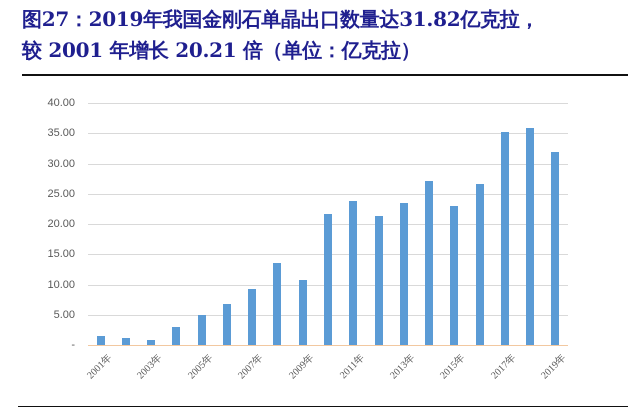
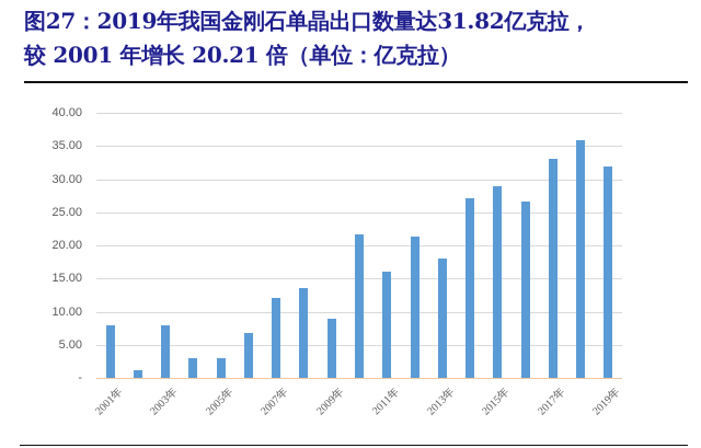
2001年: 2 -> 8
2003年: 1 -> 8
2005年: 5 -> 3
2007年: 9 -> 12
2009年: 11 -> 9
2011年: 24 -> 16
2013年: 23 -> 18
2015年: 23 -> 29
2017年: 35 -> 33
